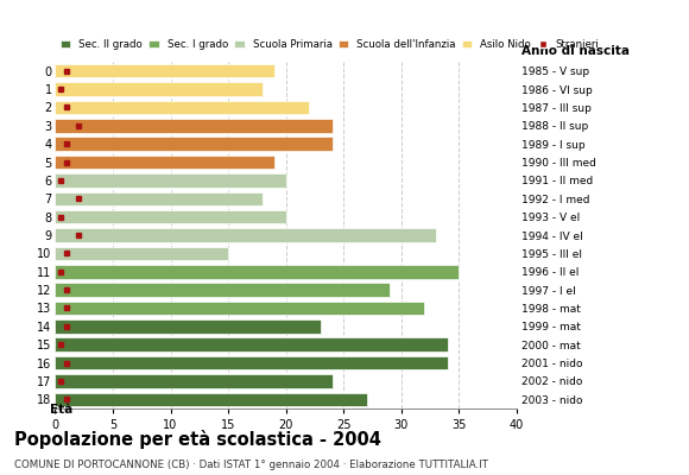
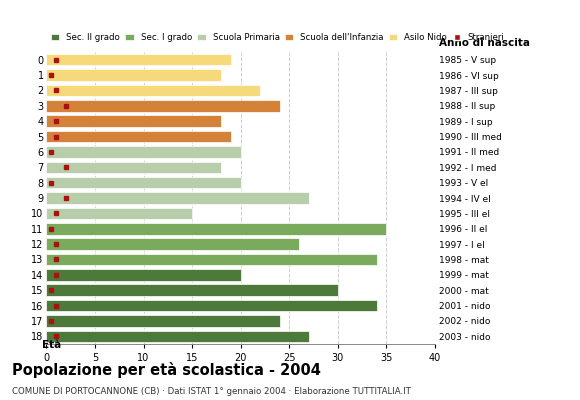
4: 24 -> 18
9: 33 -> 27
12: 29 -> 26
13: 32 -> 34
14: 23 -> 20
15: 34 -> 30
